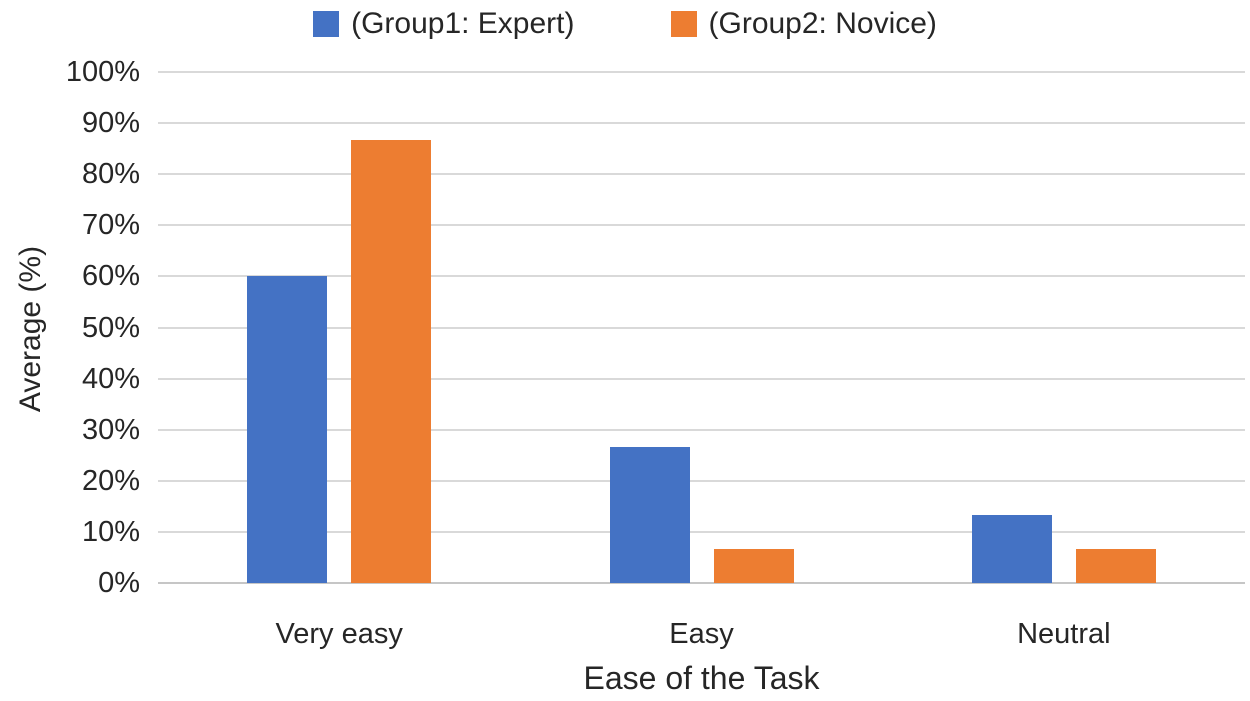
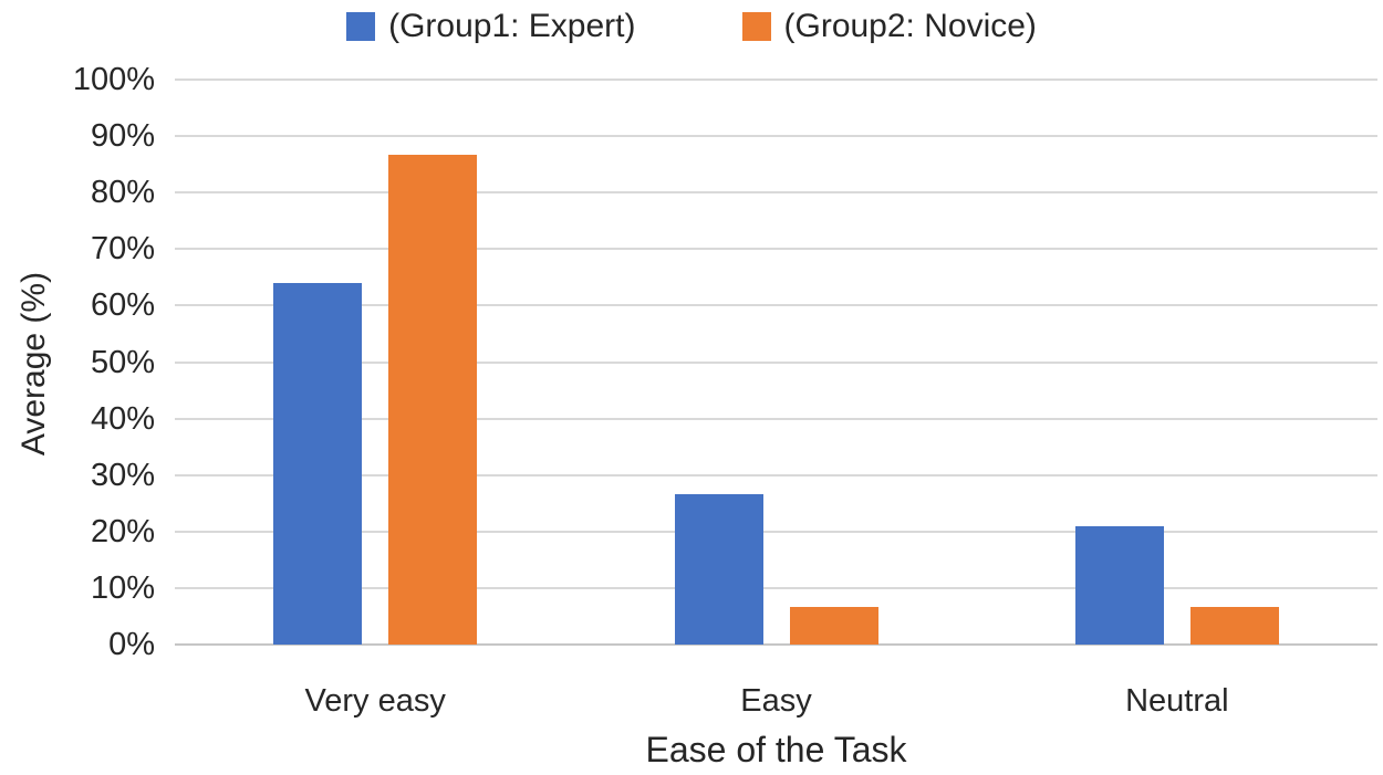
(Group1: Expert)/Very easy: 60% -> 64%
(Group1: Expert)/Neutral: 13% -> 21%
